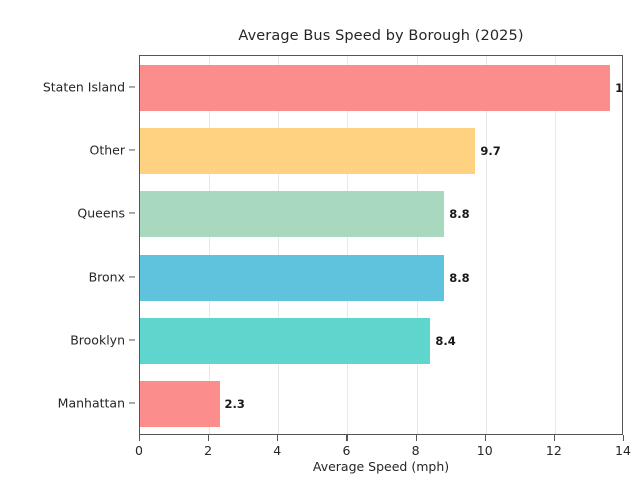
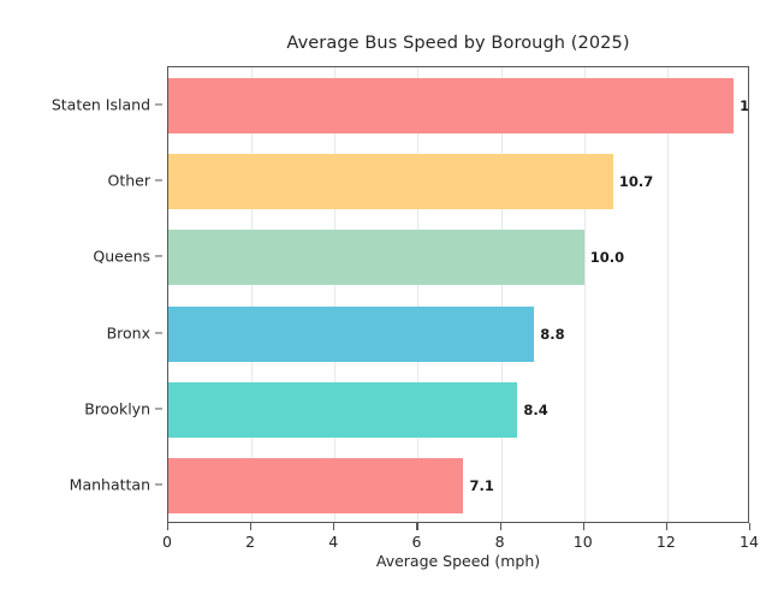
Manhattan: 2.3 -> 7.1
Queens: 8.8 -> 10.0
Other: 9.7 -> 10.7
